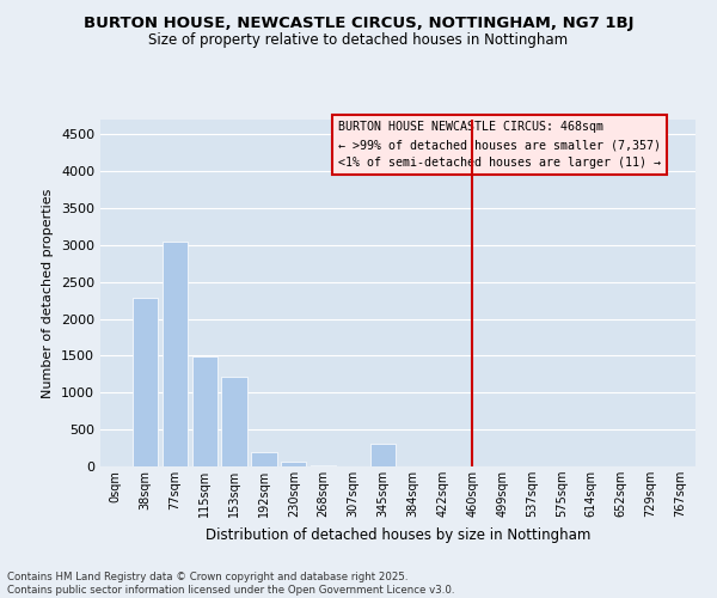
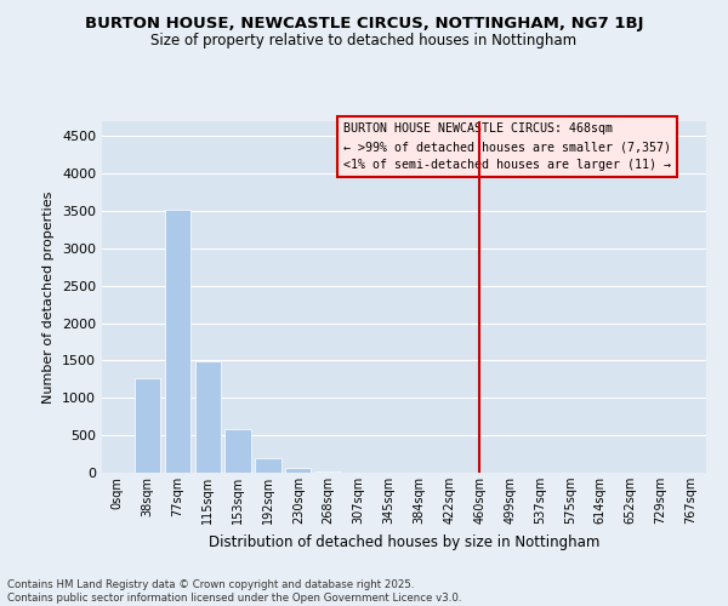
38sqm: 2280 -> 1270
77sqm: 3040 -> 3520
153sqm: 1220 -> 590
345sqm: 300 -> 0
